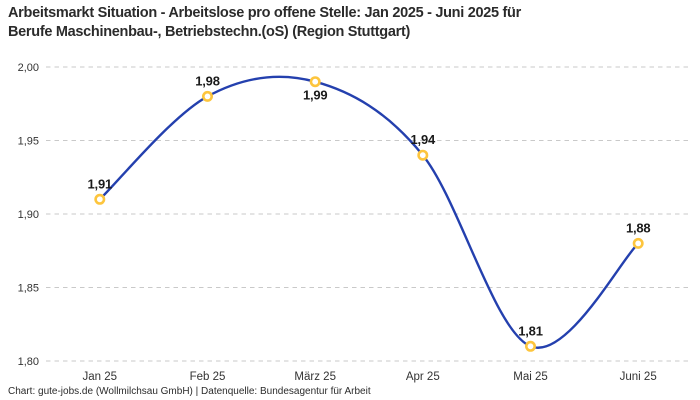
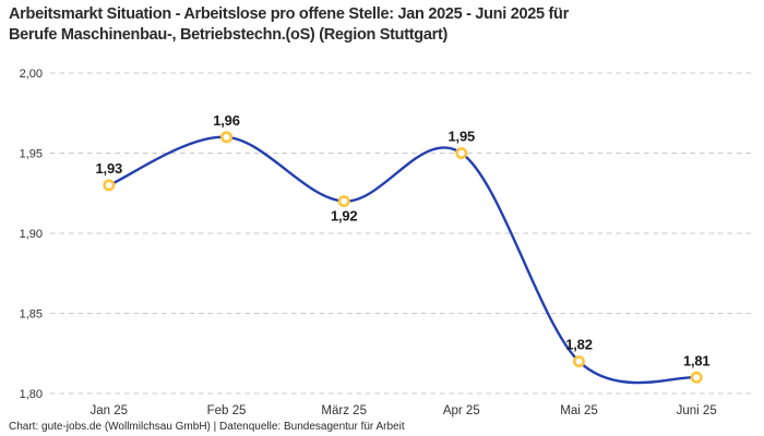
Jan 25: 1,91 -> 1,93
Feb 25: 1,98 -> 1,96
März 25: 1,99 -> 1,92
Apr 25: 1,94 -> 1,95
Mai 25: 1,81 -> 1,82
Juni 25: 1,88 -> 1,81
